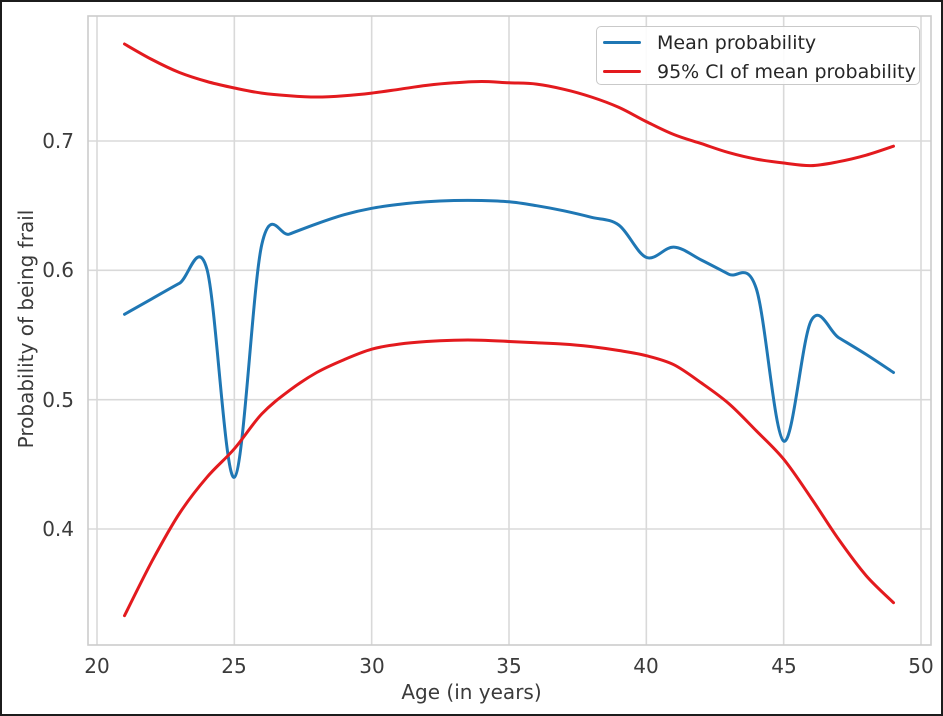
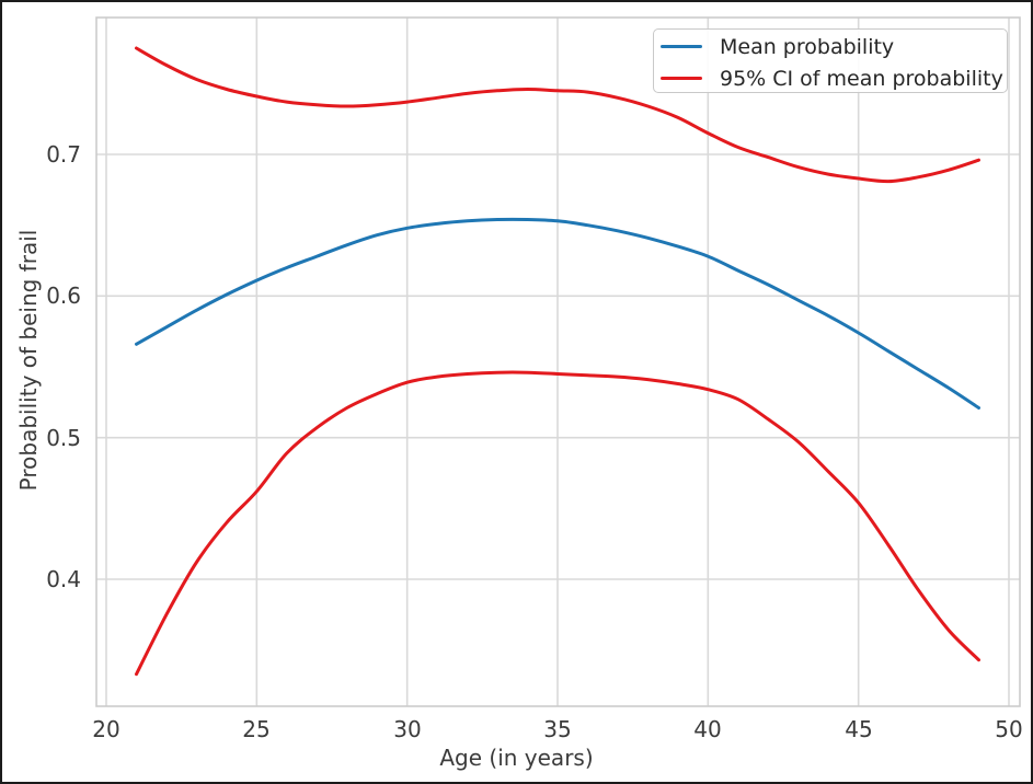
Mean probability/25: 0.440 -> 0.611
Mean probability/40: 0.610 -> 0.628
Mean probability/45: 0.468 -> 0.574
